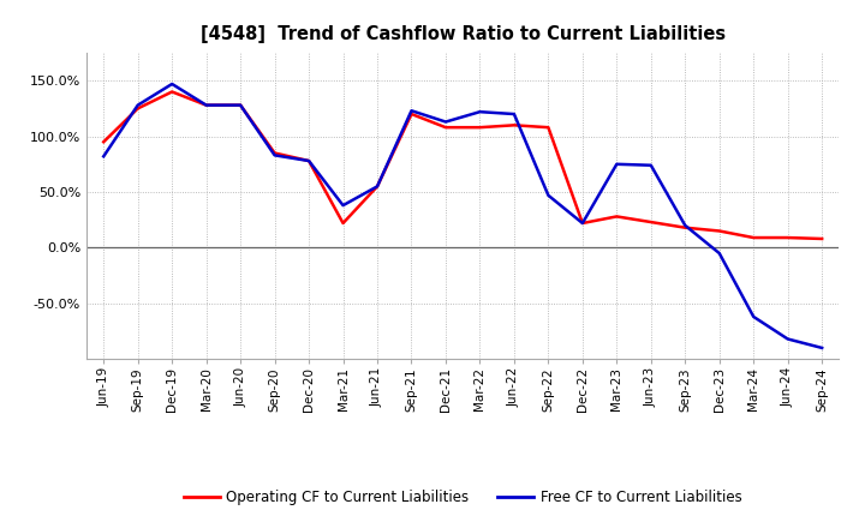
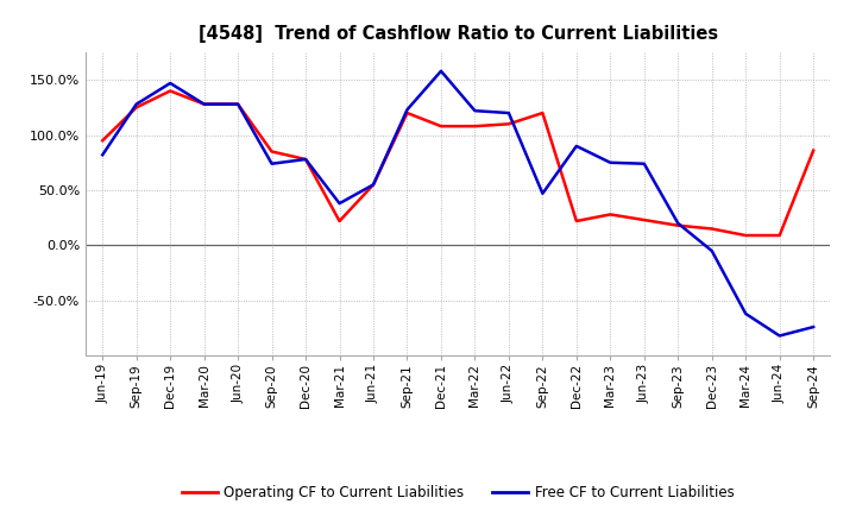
Free CF to Current Liabilities/Sep-20: 83% -> 74%
Free CF to Current Liabilities/Dec-21: 113% -> 158%
Operating CF to Current Liabilities/Sep-22: 108% -> 120%
Free CF to Current Liabilities/Dec-22: 22% -> 90%
Operating CF to Current Liabilities/Sep-24: 8% -> 86%
Free CF to Current Liabilities/Sep-24: -90% -> -74%
